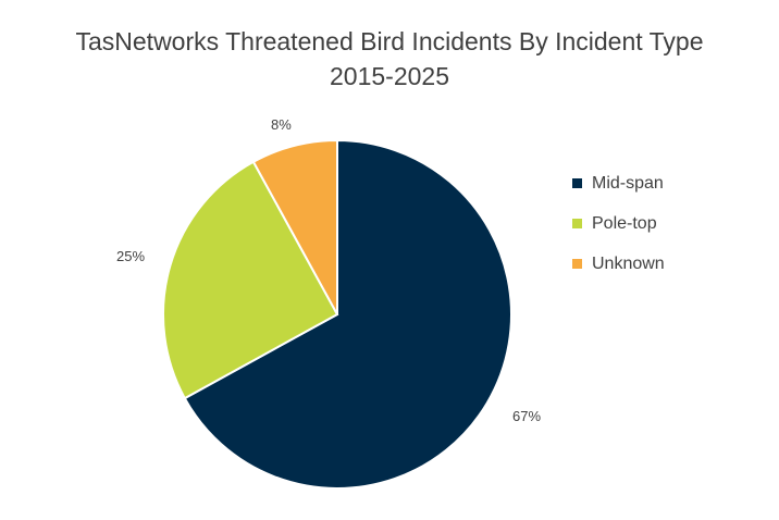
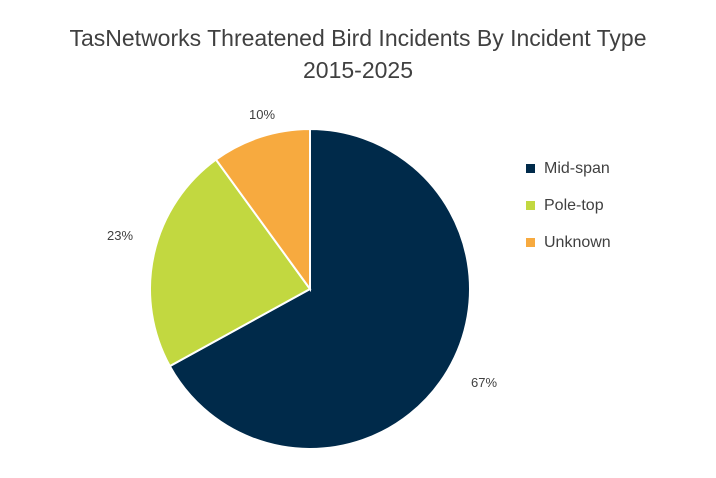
Pole-top: 25% -> 23%
Unknown: 8% -> 10%
